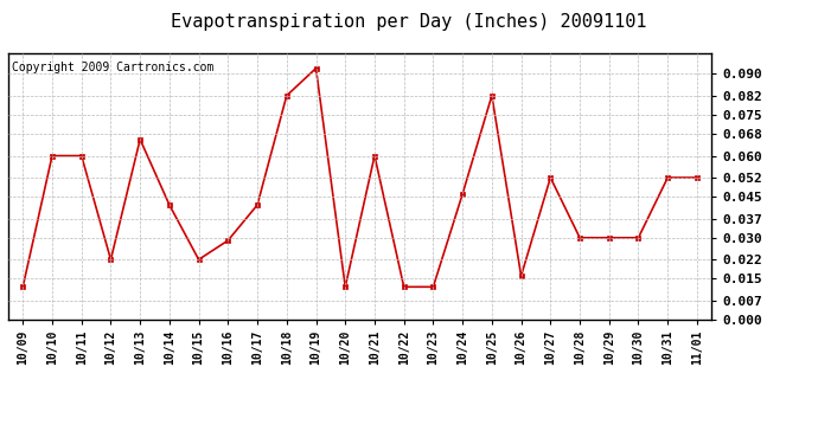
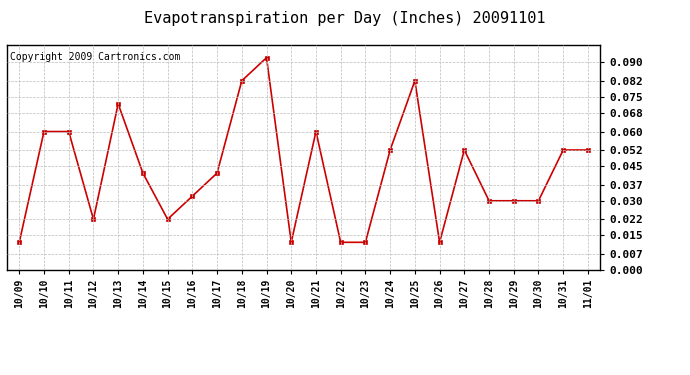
10/13: 0.066 -> 0.072
10/16: 0.029 -> 0.032
10/24: 0.046 -> 0.052
10/26: 0.016 -> 0.012
